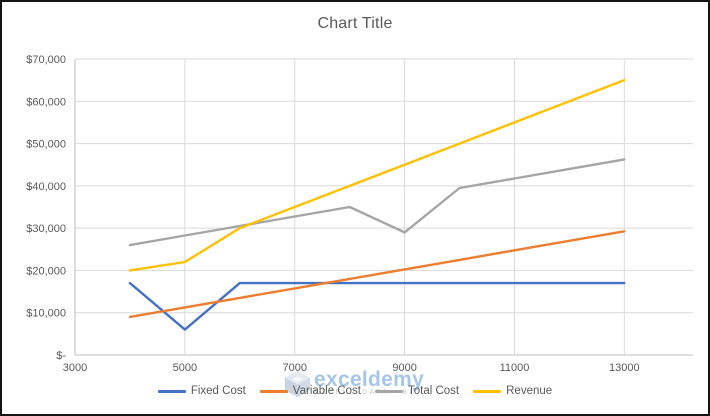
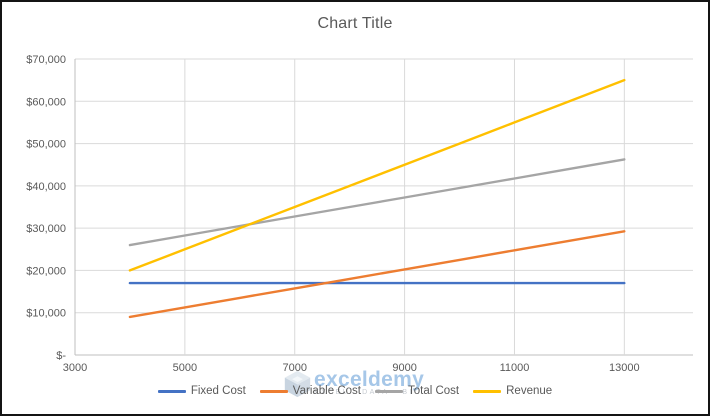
Fixed Cost/5000: $6000 -> $17000
Revenue/5000: $22000 -> $25000
Total Cost/9000: $29000 -> $37000
